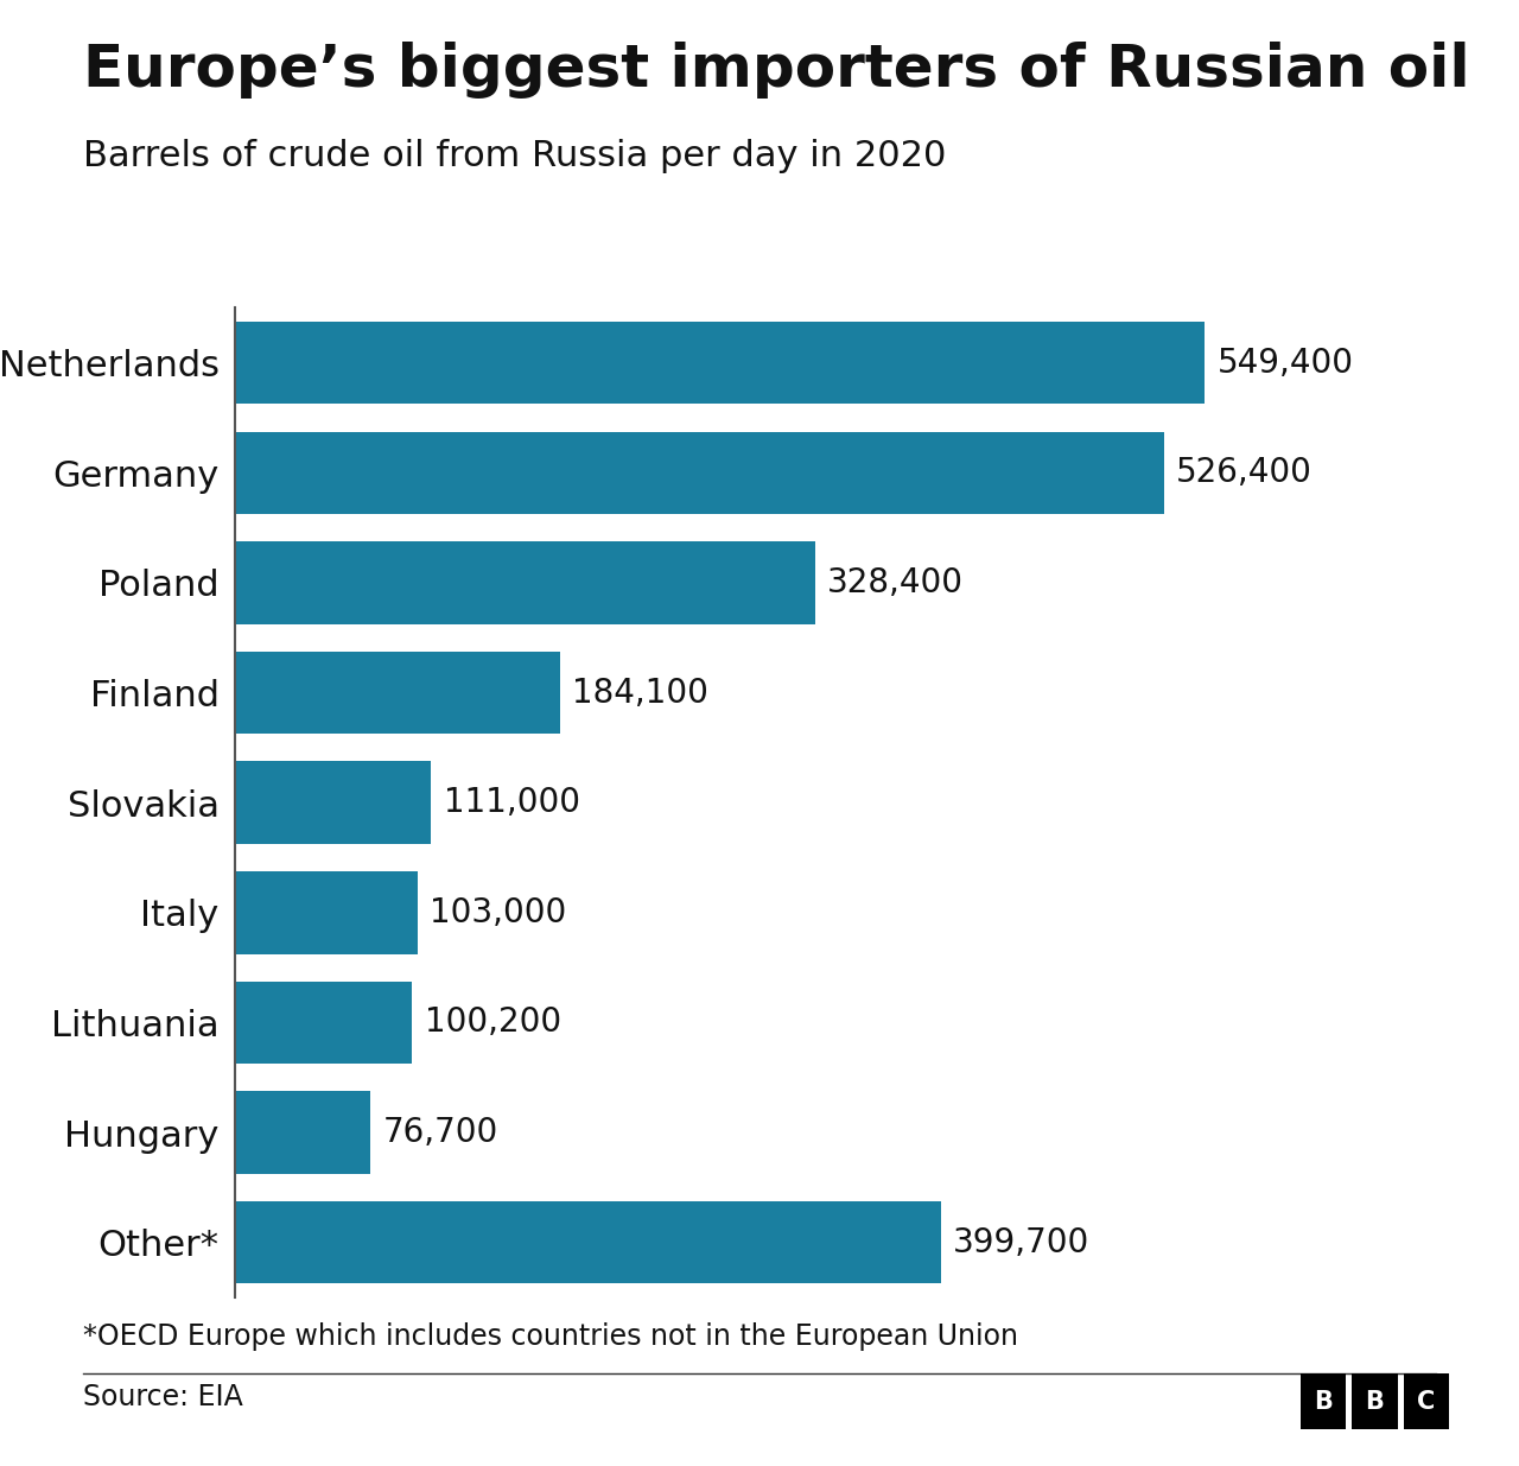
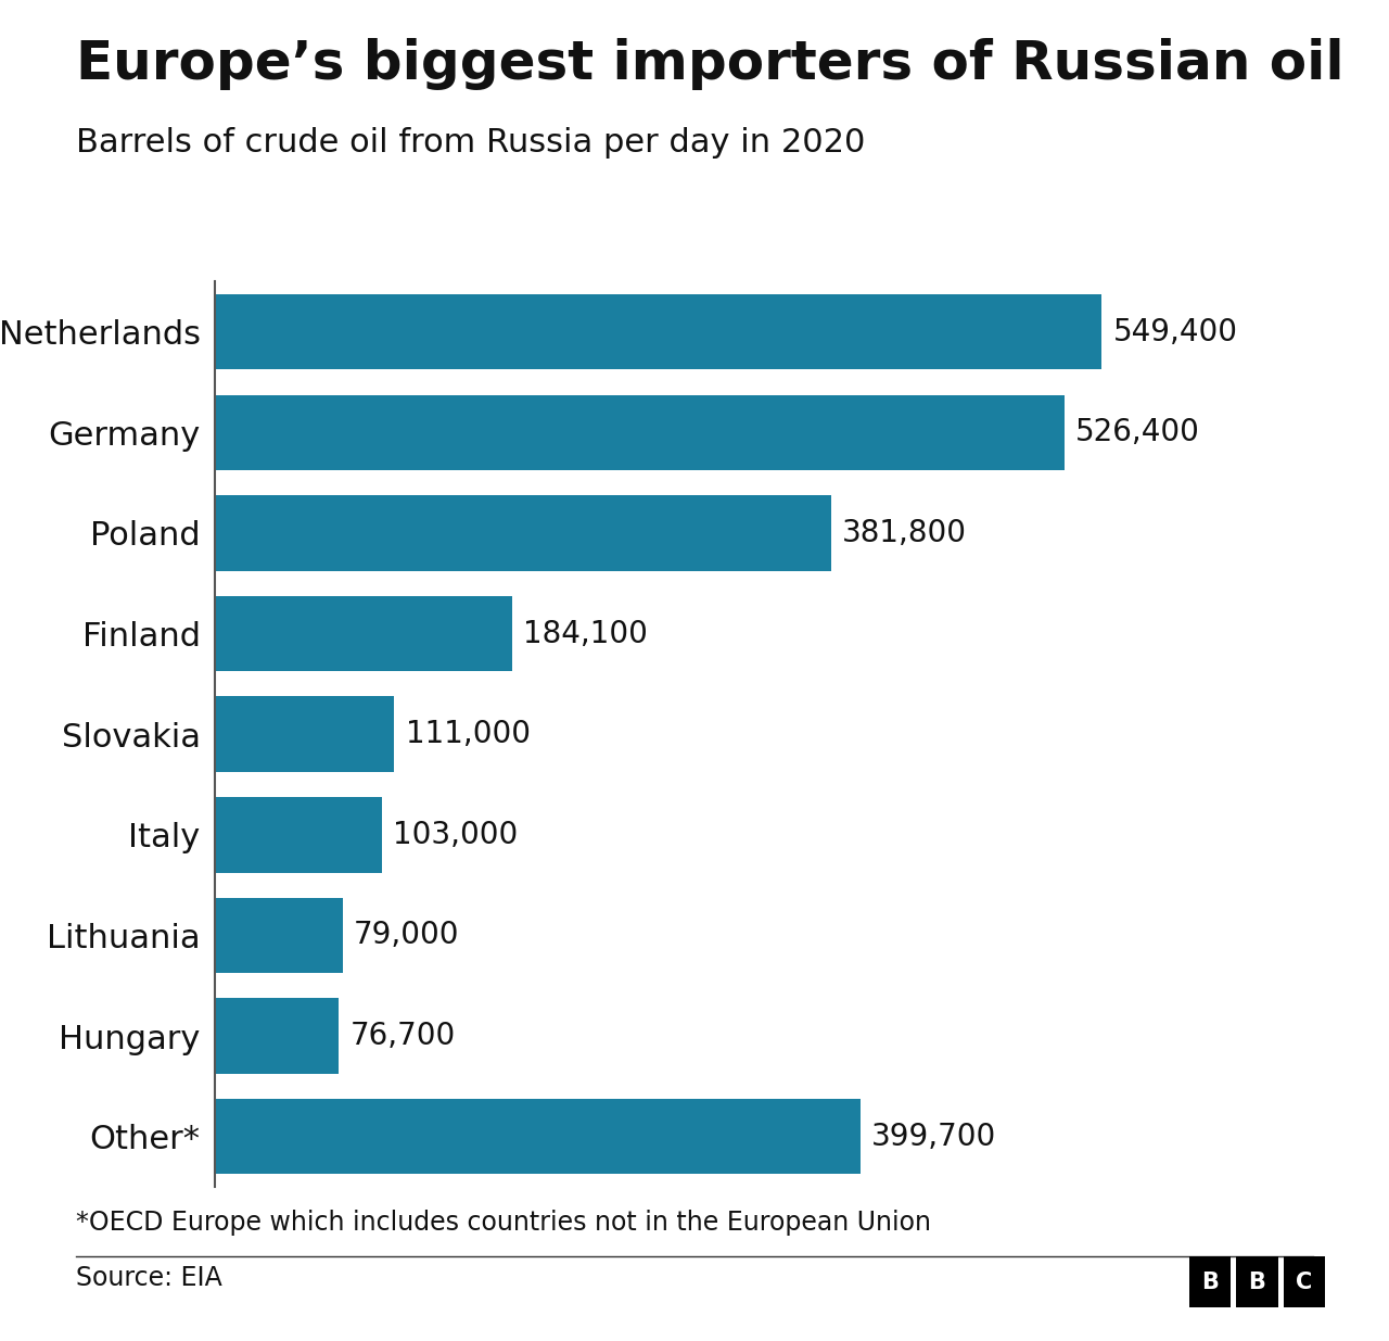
Poland: 328,400 -> 381,800
Lithuania: 100,200 -> 79,000
